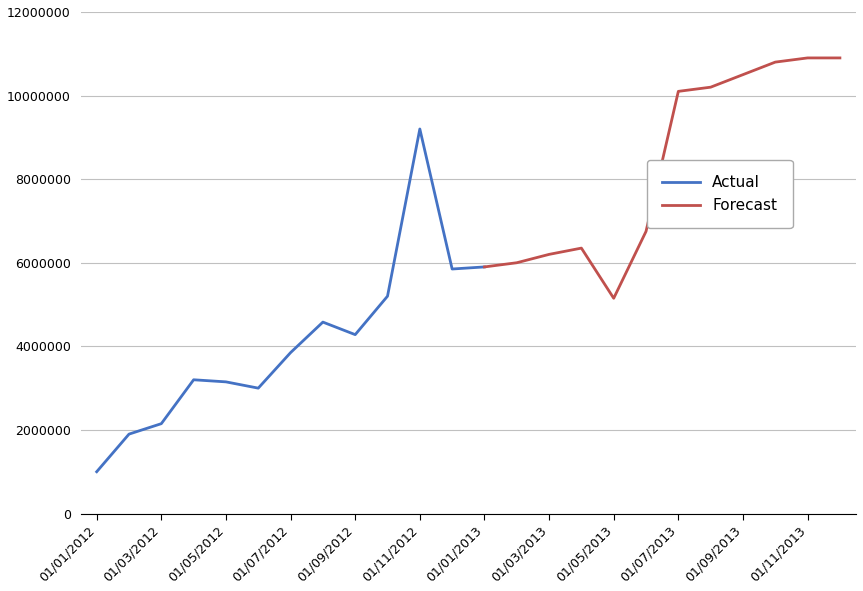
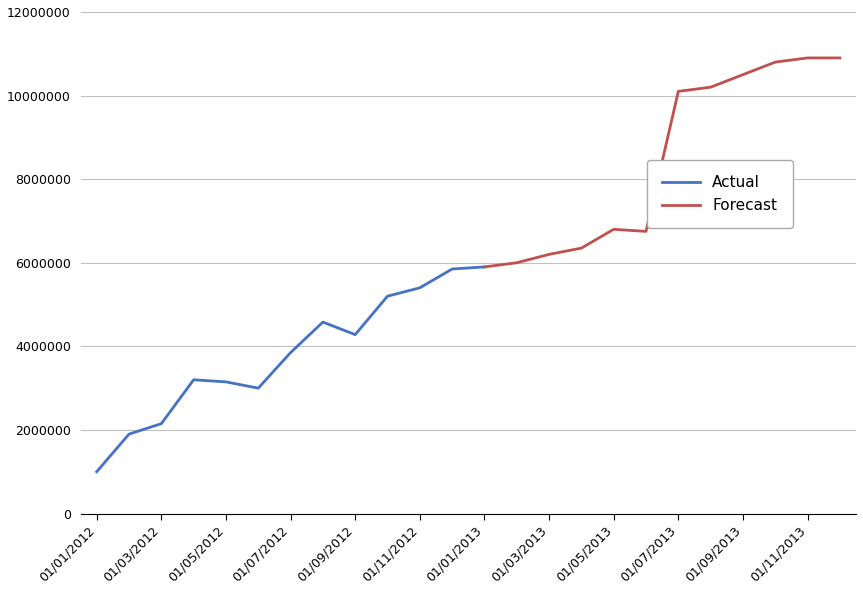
Actual/01/11/2012: 9200000 -> 5400000
Forecast/01/05/2013: 5150000 -> 6800000
